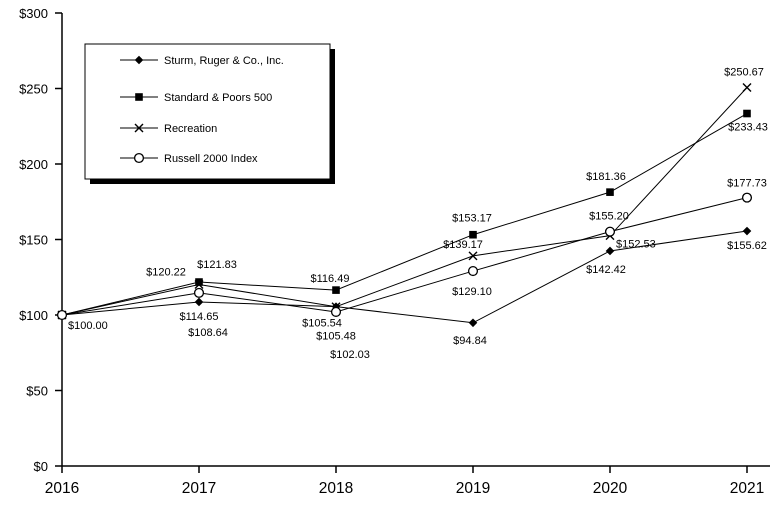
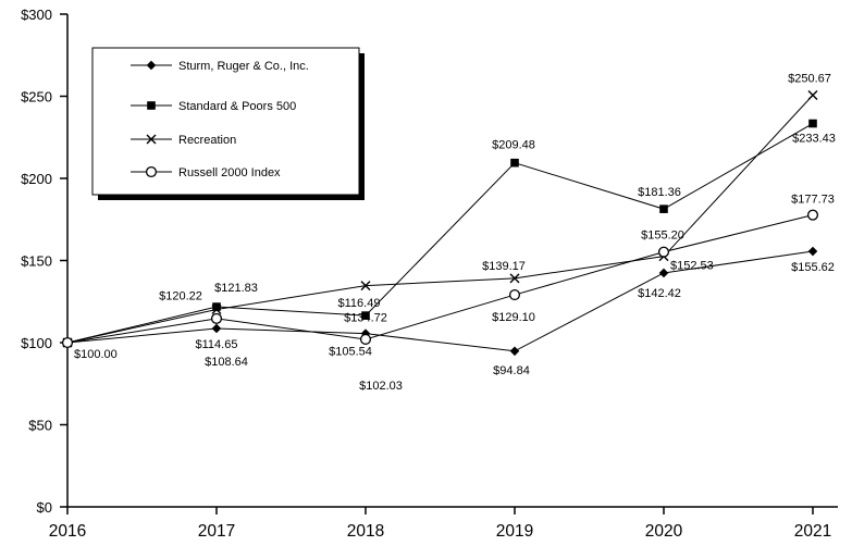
Recreation/2018: $105.48 -> $134.72
Standard & Poors 500/2019: $153.17 -> $209.48
